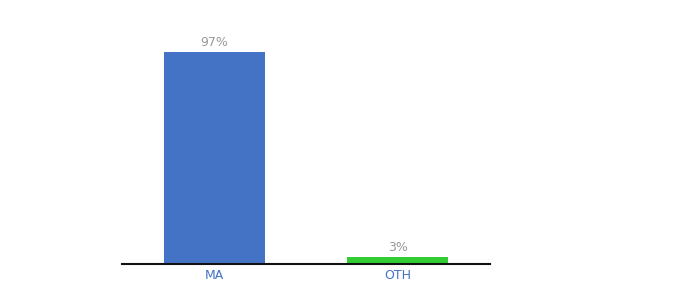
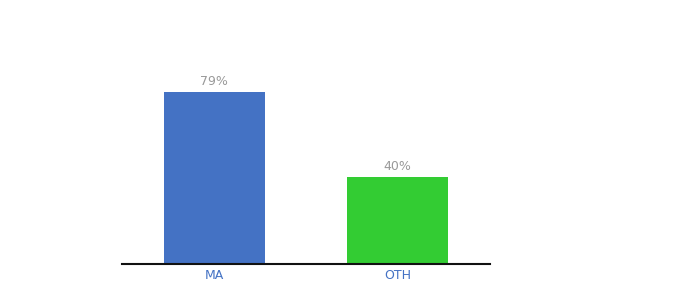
MA: 97% -> 79%
OTH: 3% -> 40%
